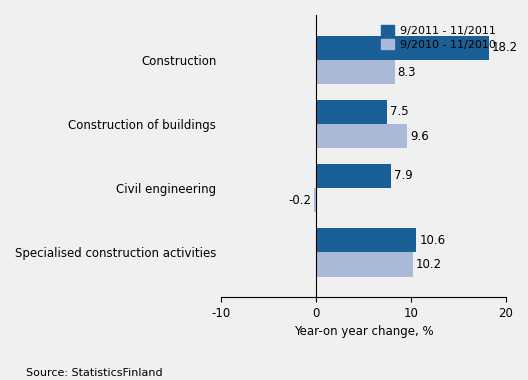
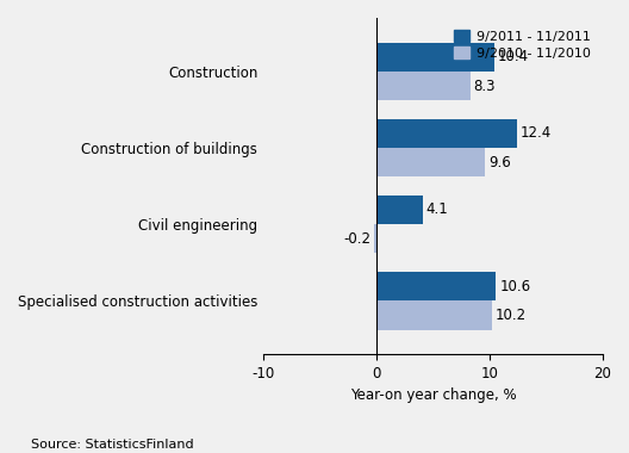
9/2011 - 11/2011/Construction: 18.2 -> 10.4
9/2011 - 11/2011/Construction of buildings: 7.5 -> 12.4
9/2011 - 11/2011/Civil engineering: 7.9 -> 4.1
